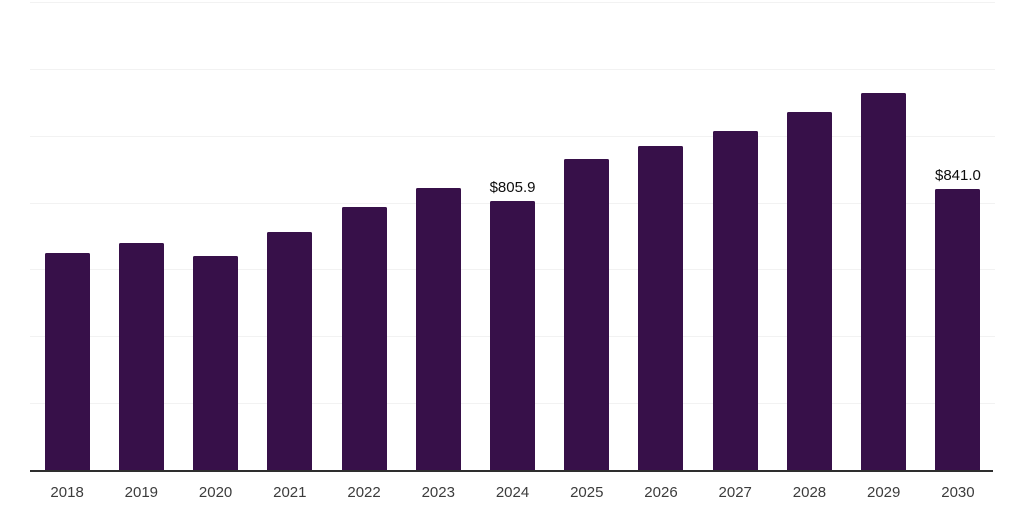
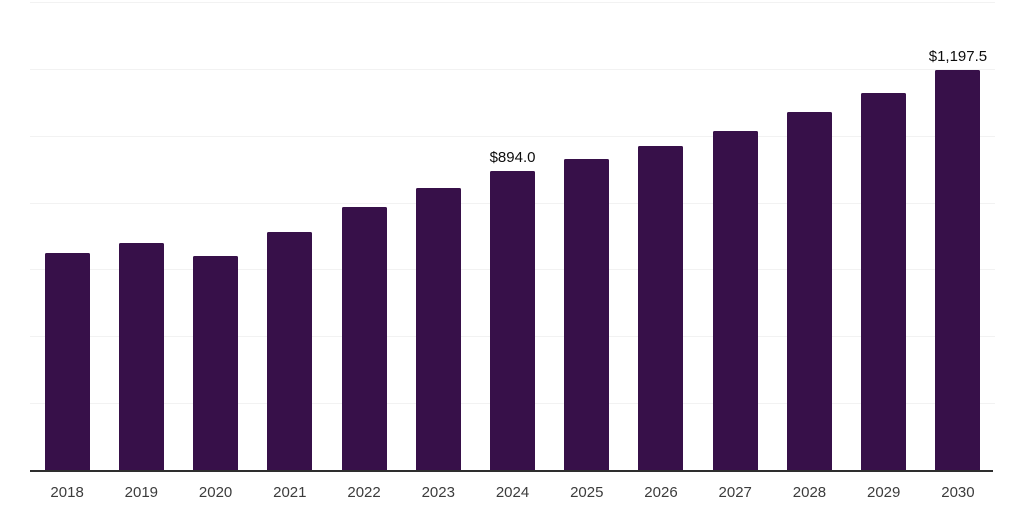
2024: $805.9 -> $894.0
2030: $841.0 -> $1,197.5
